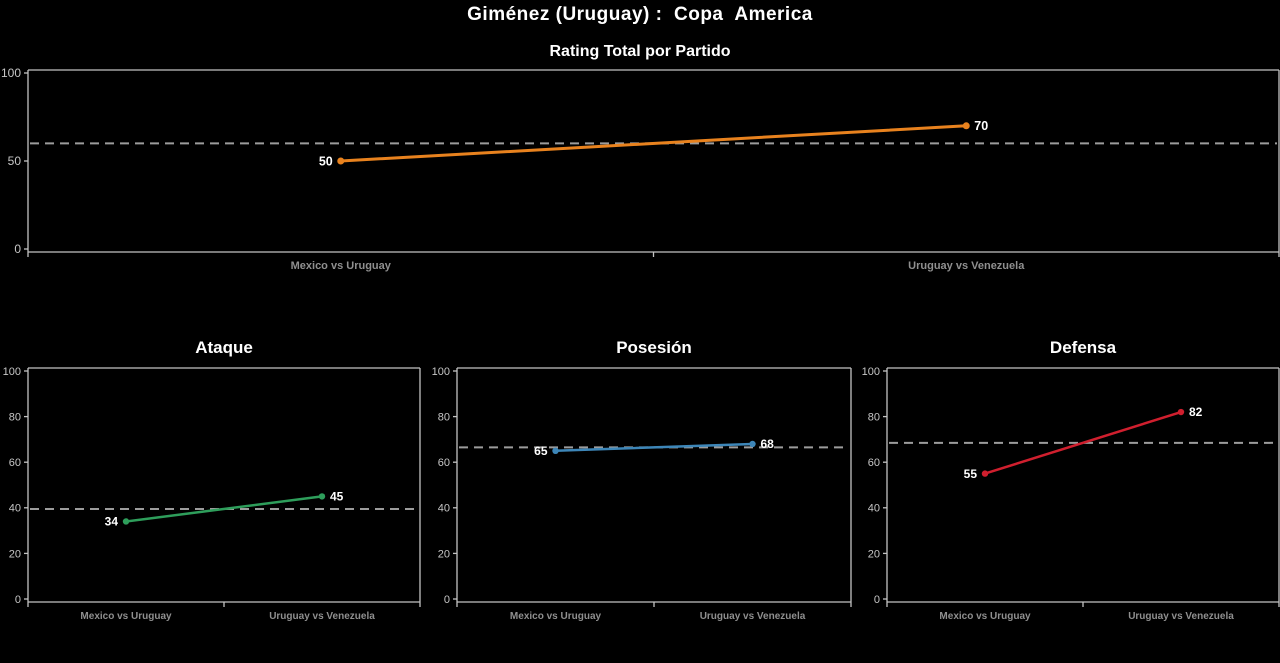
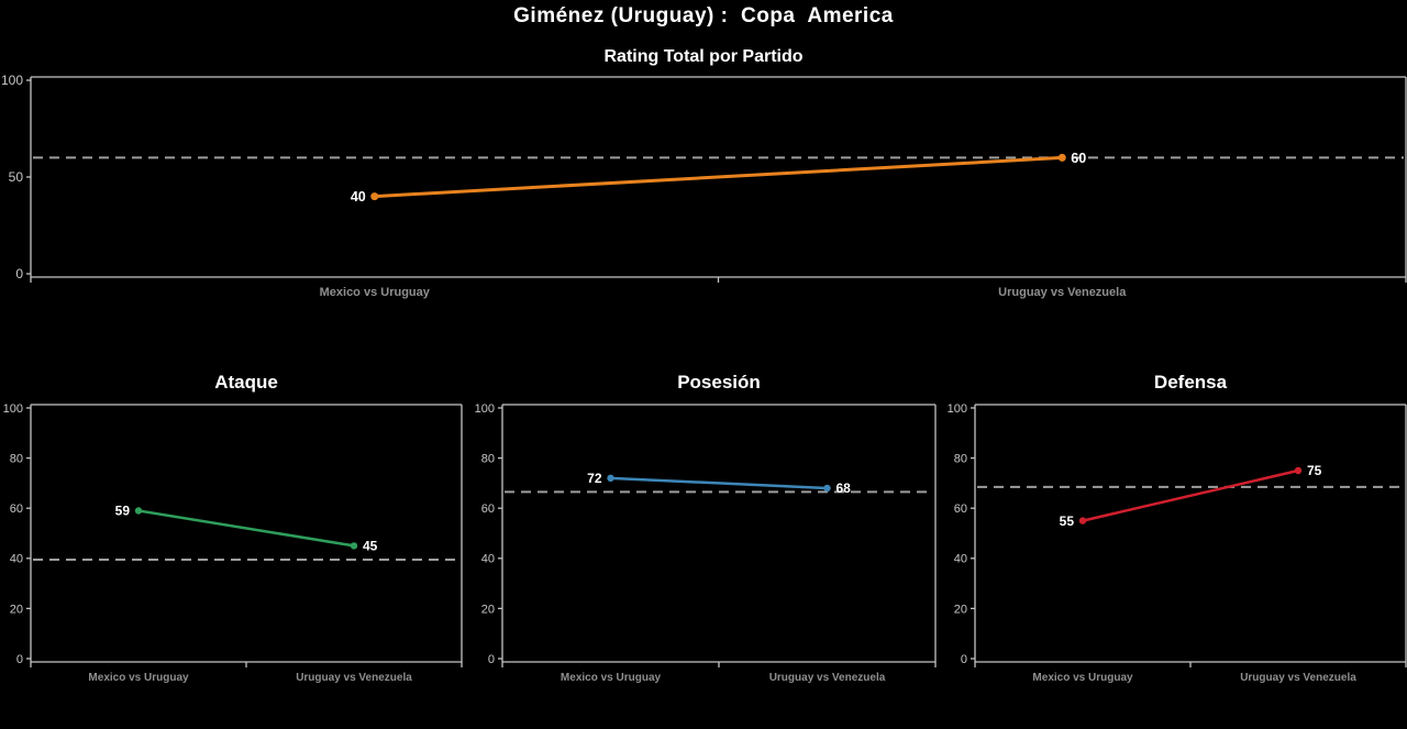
Rating Total por Partido/Mexico vs Uruguay: 50 -> 40
Rating Total por Partido/Uruguay vs Venezuela: 70 -> 60
Ataque/Mexico vs Uruguay: 34 -> 59
Posesión/Mexico vs Uruguay: 65 -> 72
Defensa/Uruguay vs Venezuela: 82 -> 75
